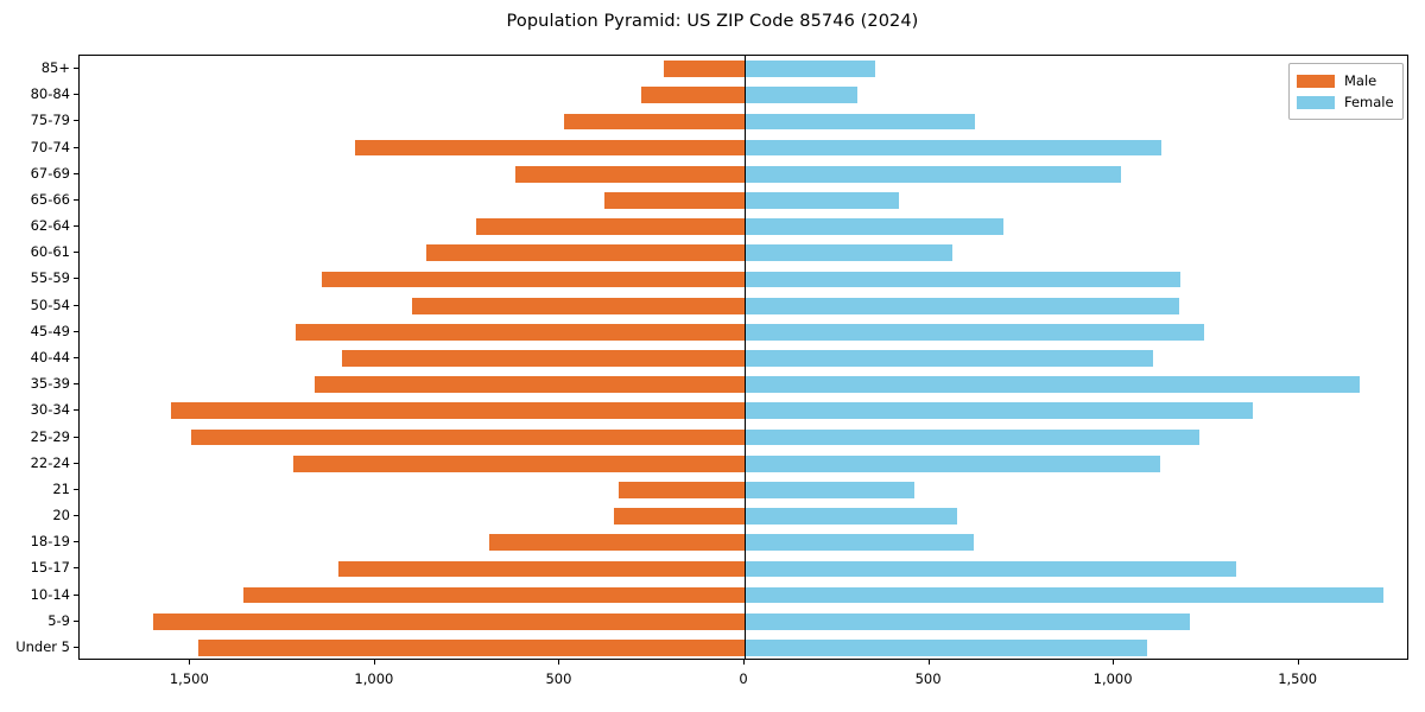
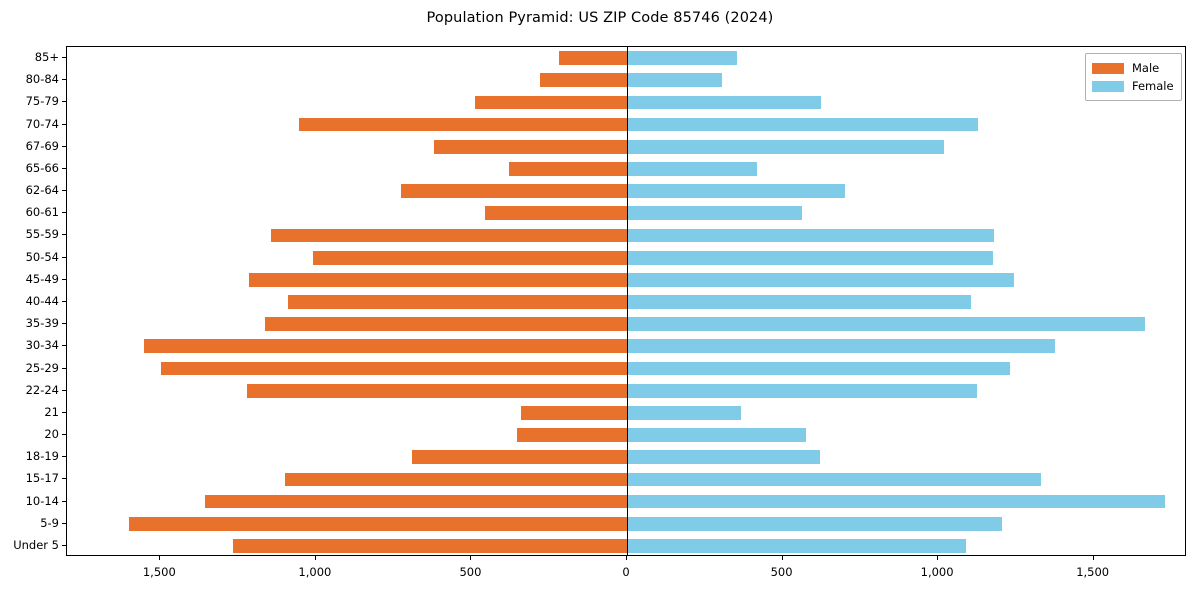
Male/60-61: 860 -> 460
Male/50-54: 900 -> 1010
Female/21: 460 -> 370
Male/Under 5: 1480 -> 1260
